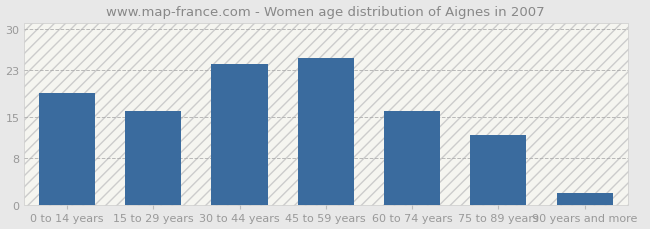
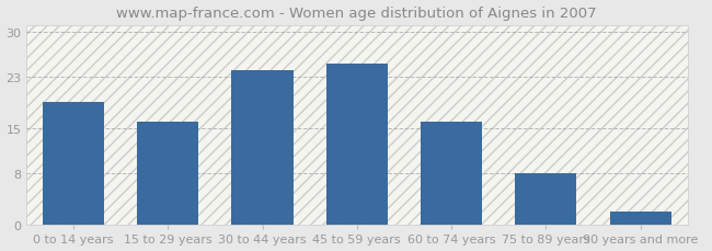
75 to 89 years: 12 -> 8
